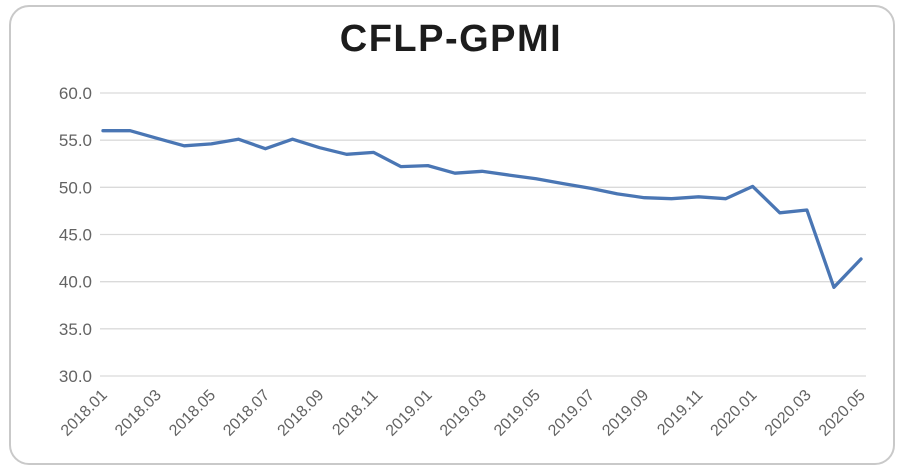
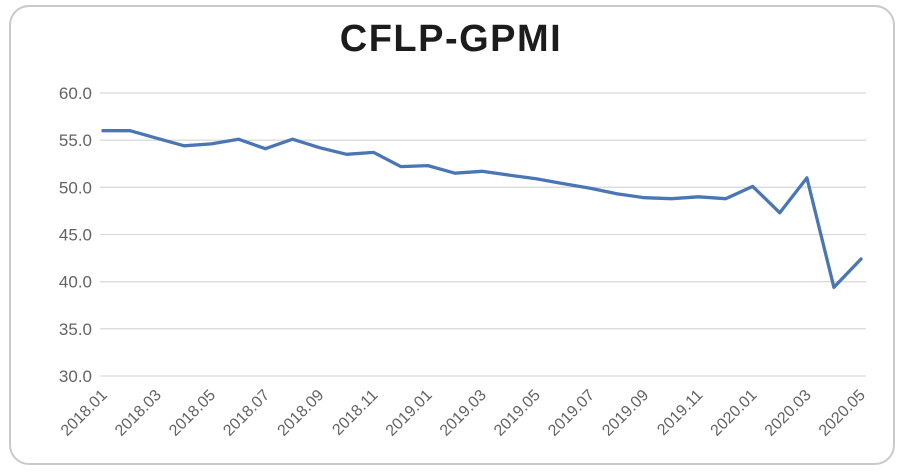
2020.03: 48 -> 51
